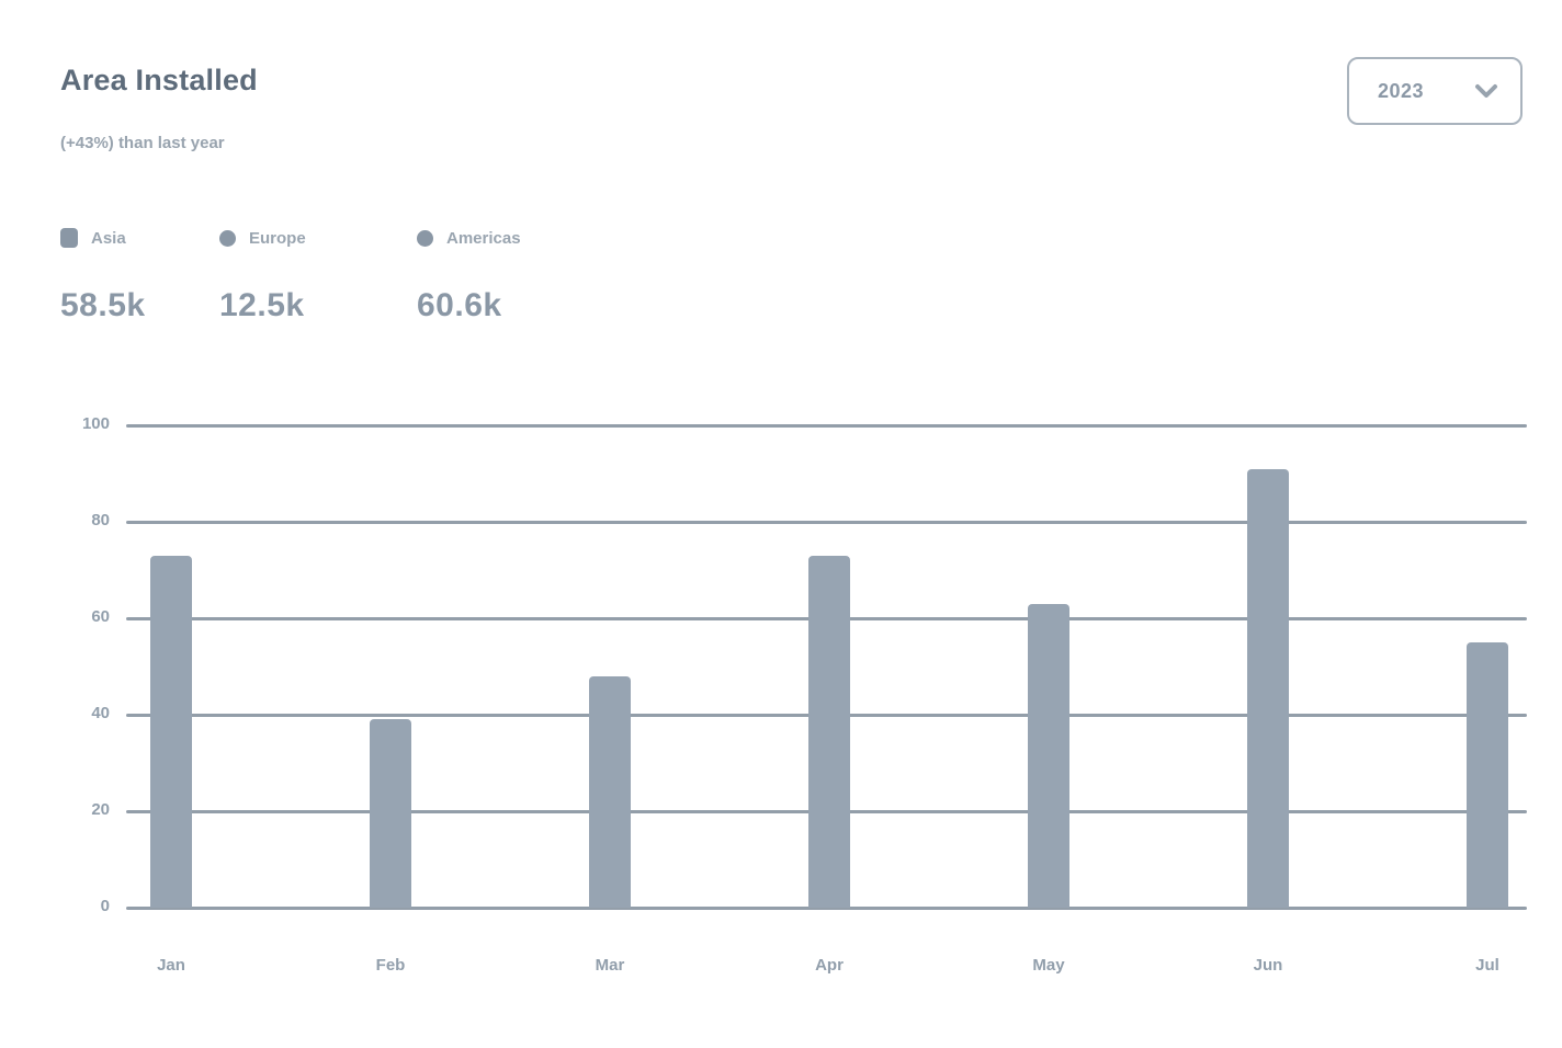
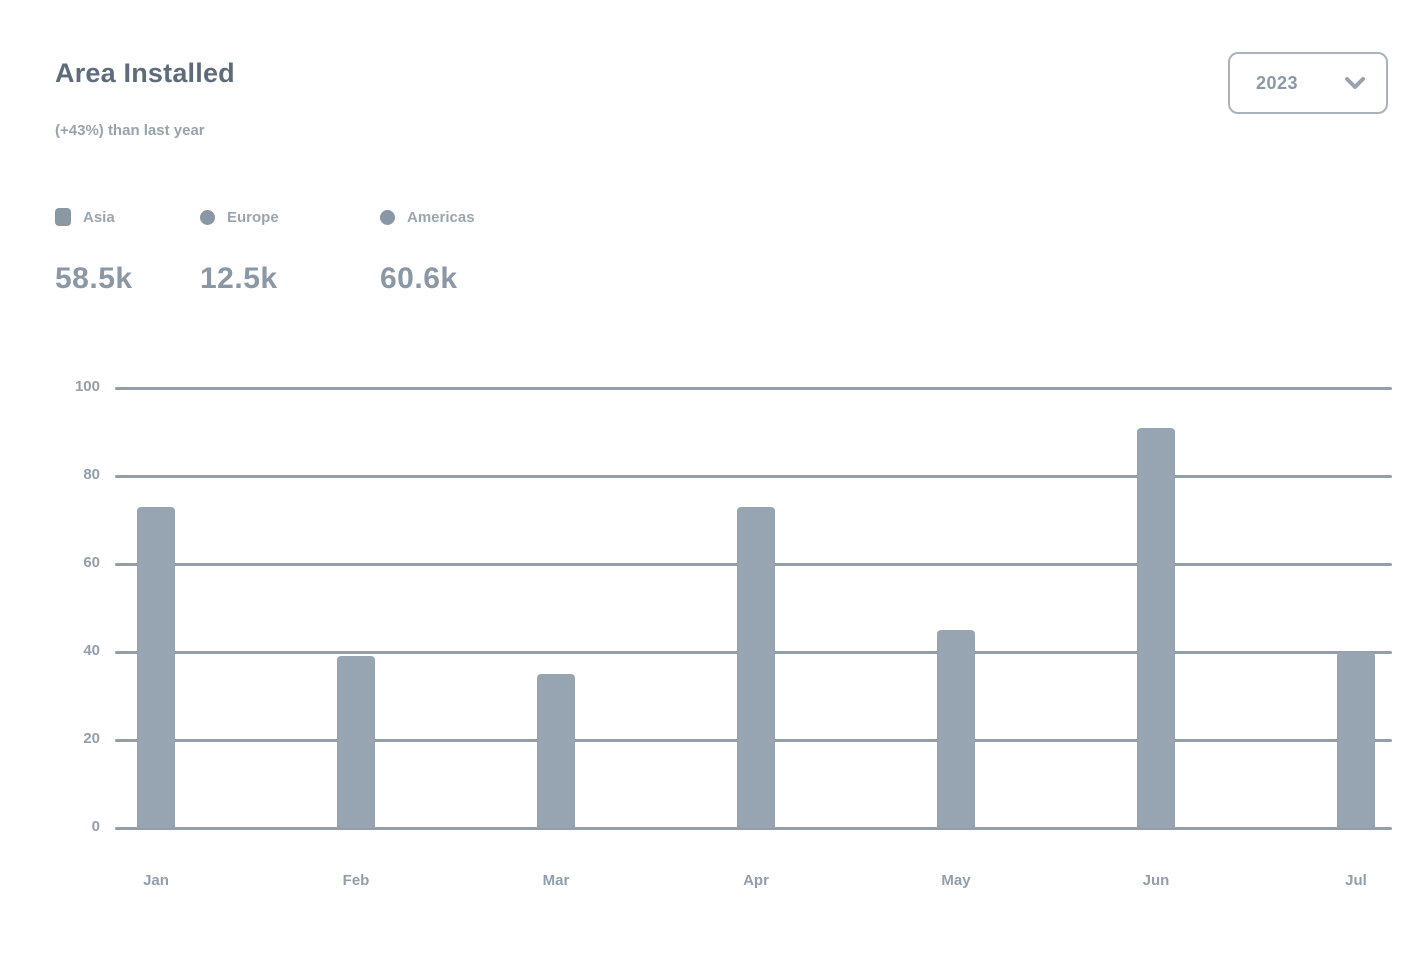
Mar: 48 -> 35
May: 63 -> 45
Jul: 55 -> 40
